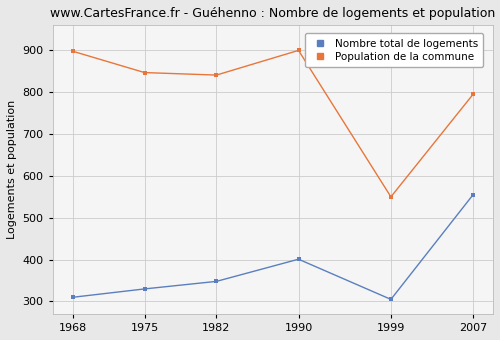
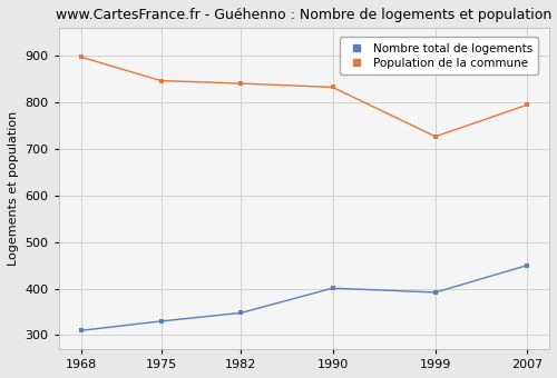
Population de la commune/1990: 900 -> 833
Nombre total de logements/1999: 305 -> 392
Population de la commune/1999: 550 -> 727
Nombre total de logements/2007: 555 -> 450
